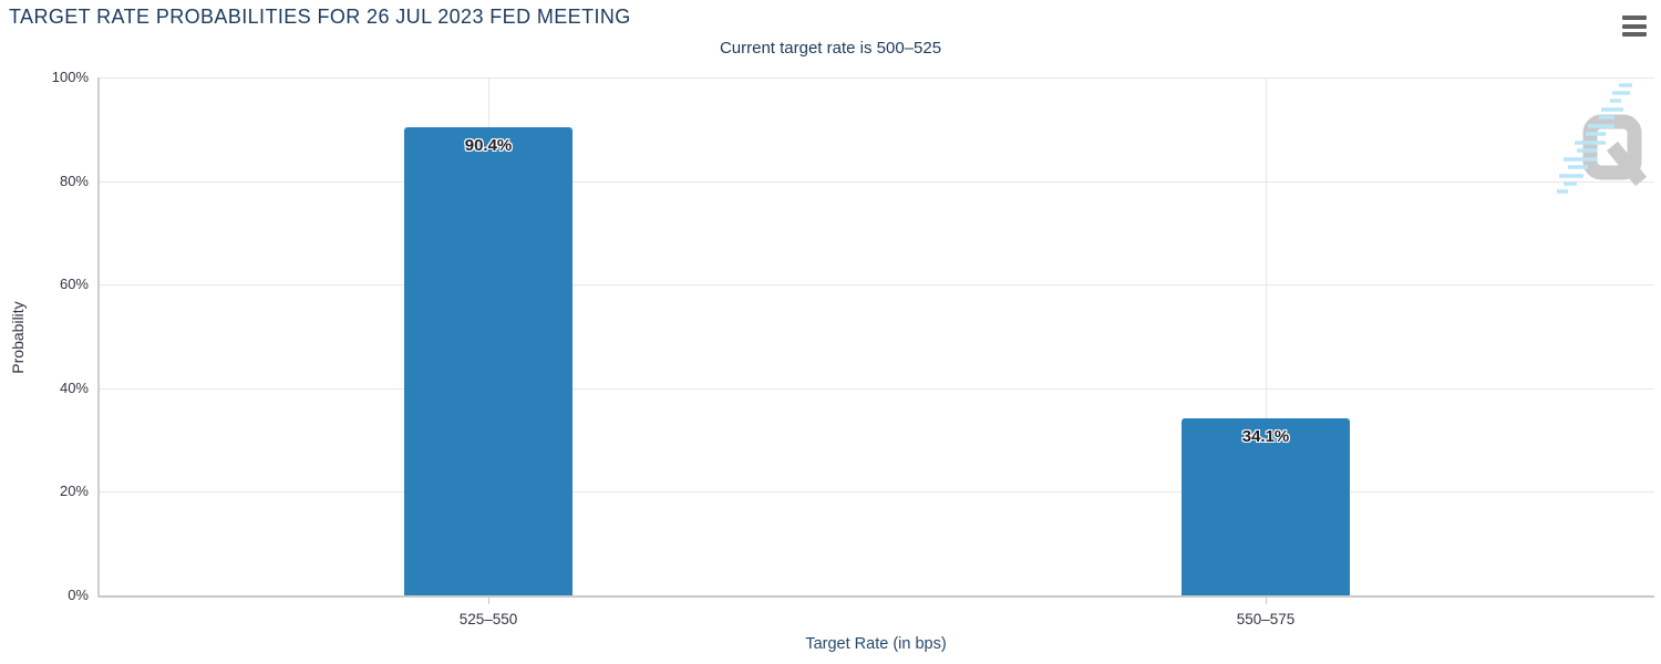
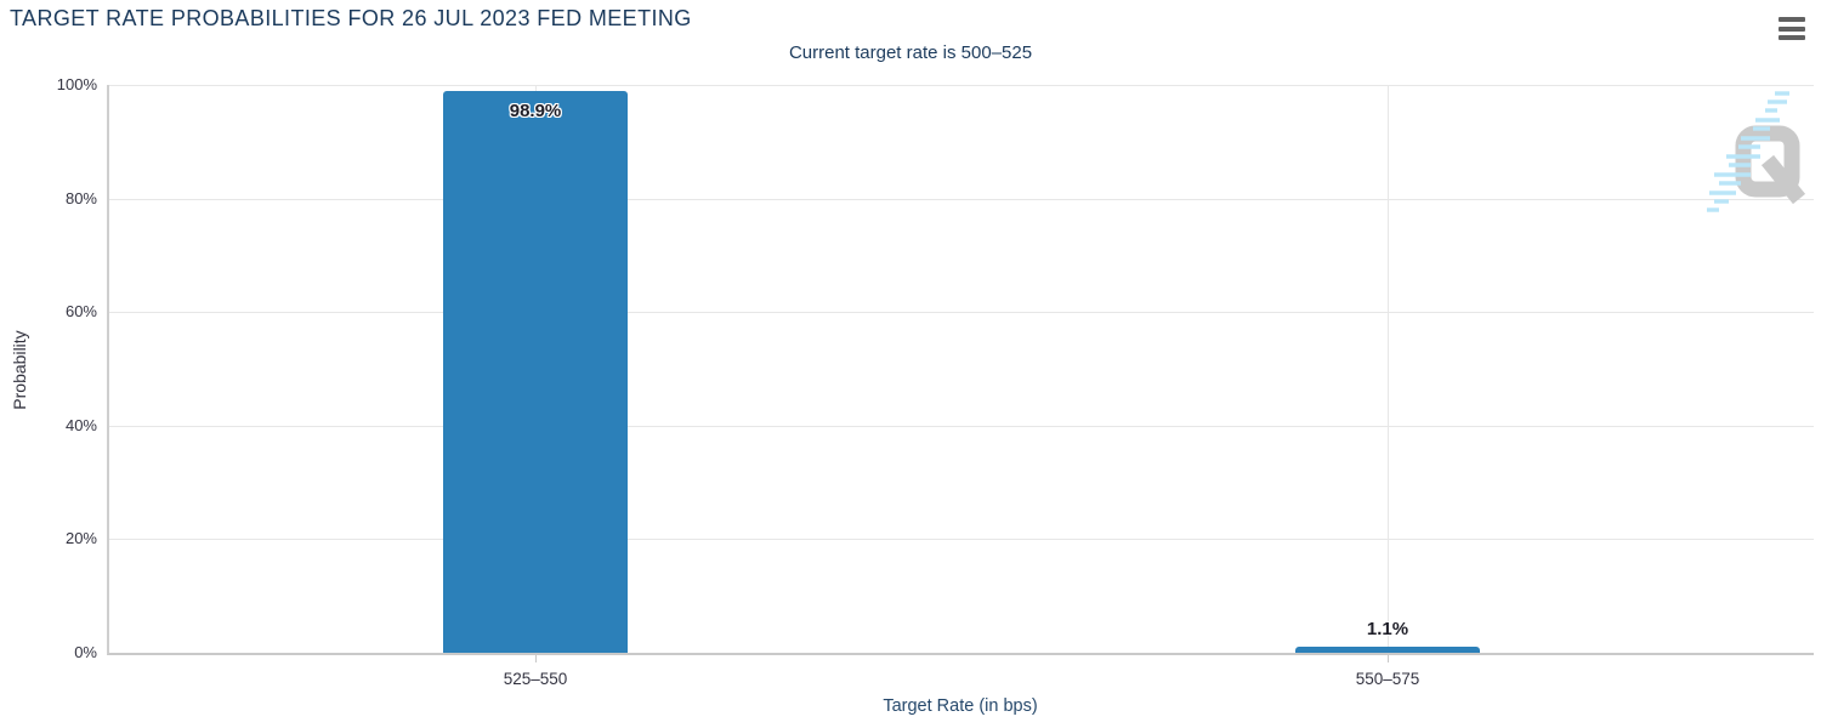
525–550: 90.4% -> 98.9%
550–575: 34.1% -> 1.1%
